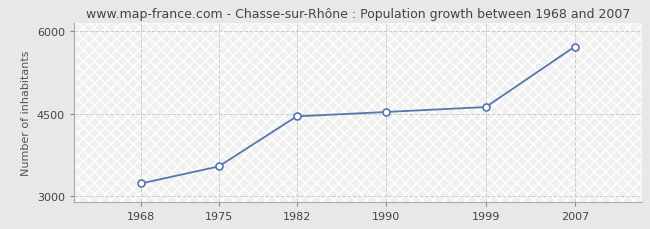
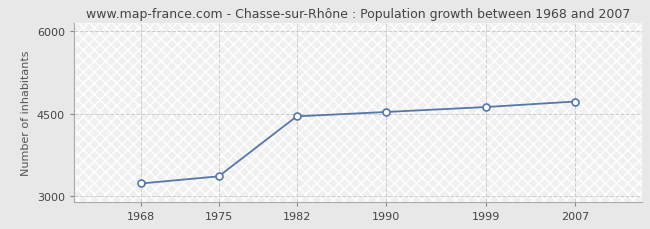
1975: 3540 -> 3360
2007: 5720 -> 4720
